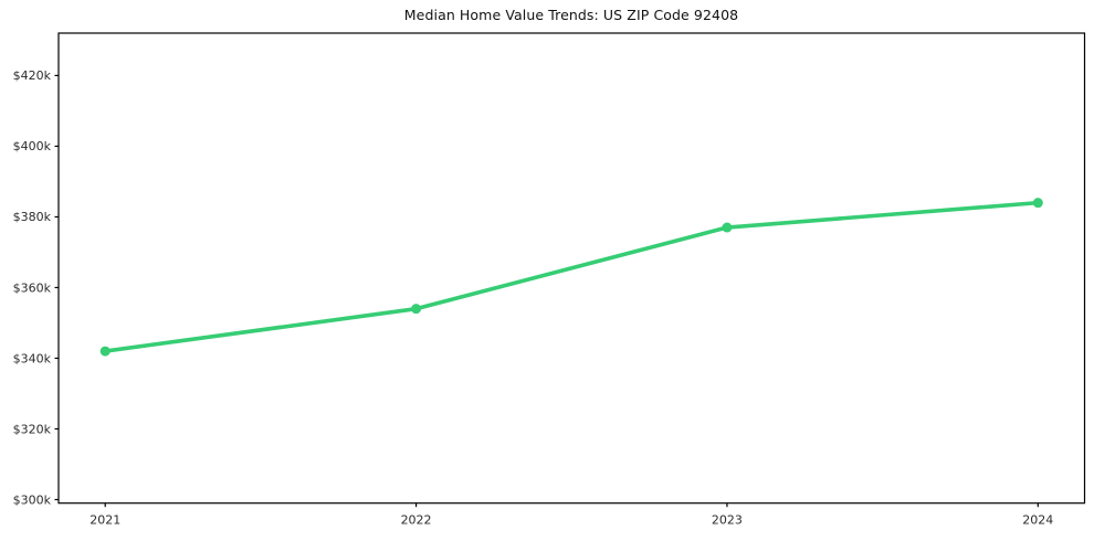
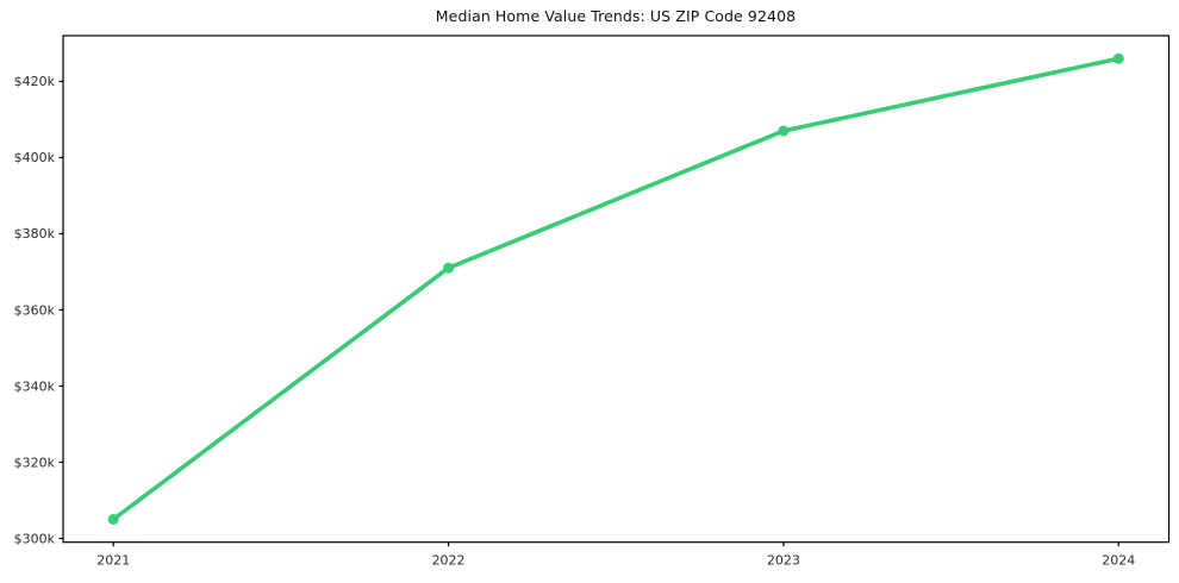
2021: $342k -> $305k
2022: $354k -> $371k
2023: $377k -> $407k
2024: $384k -> $426k
